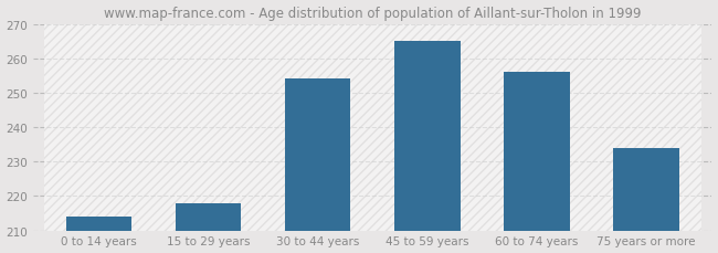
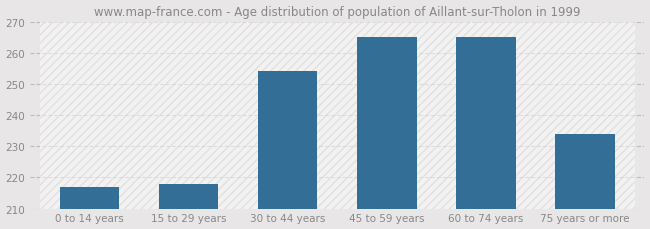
0 to 14 years: 214 -> 217
60 to 74 years: 256 -> 265
